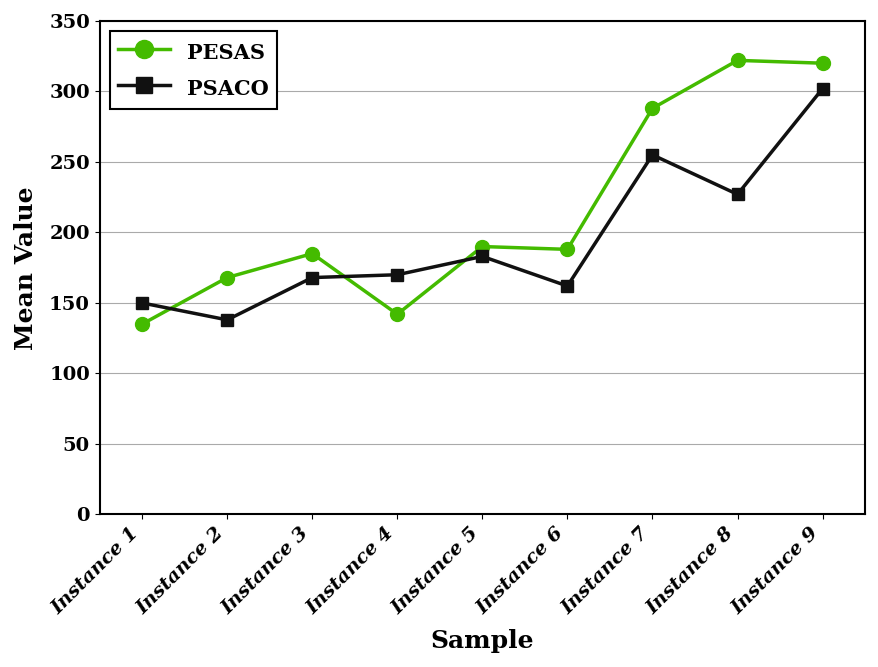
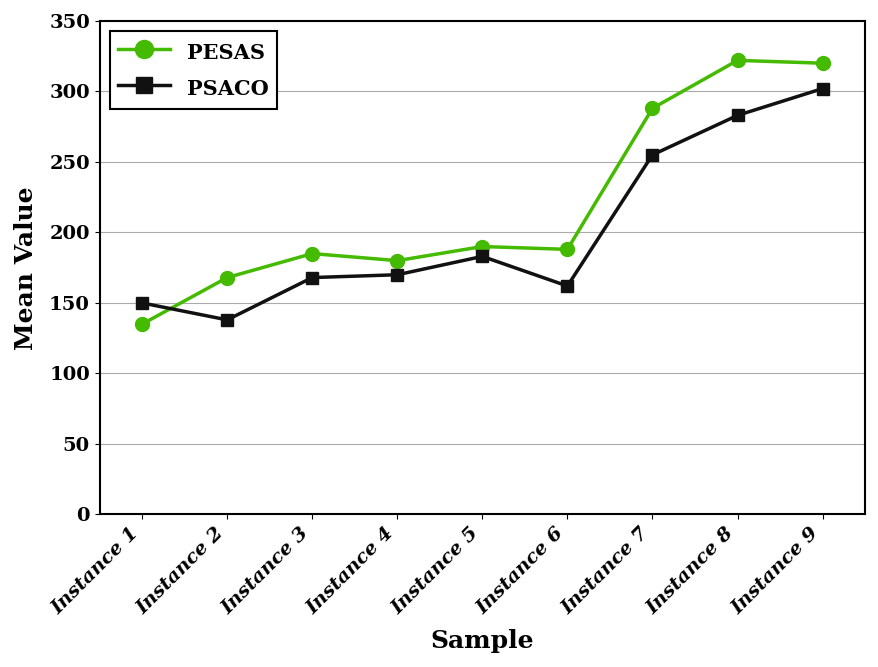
PESAS/Instance 4: 142 -> 180
PSACO/Instance 8: 227 -> 283
